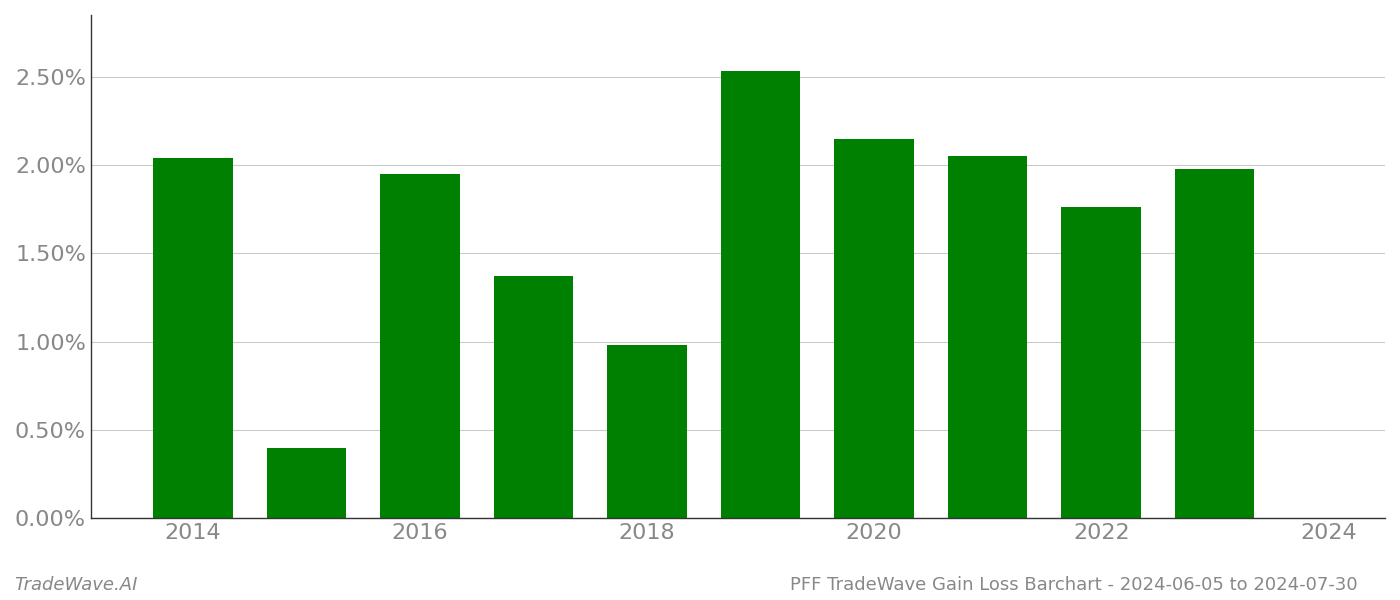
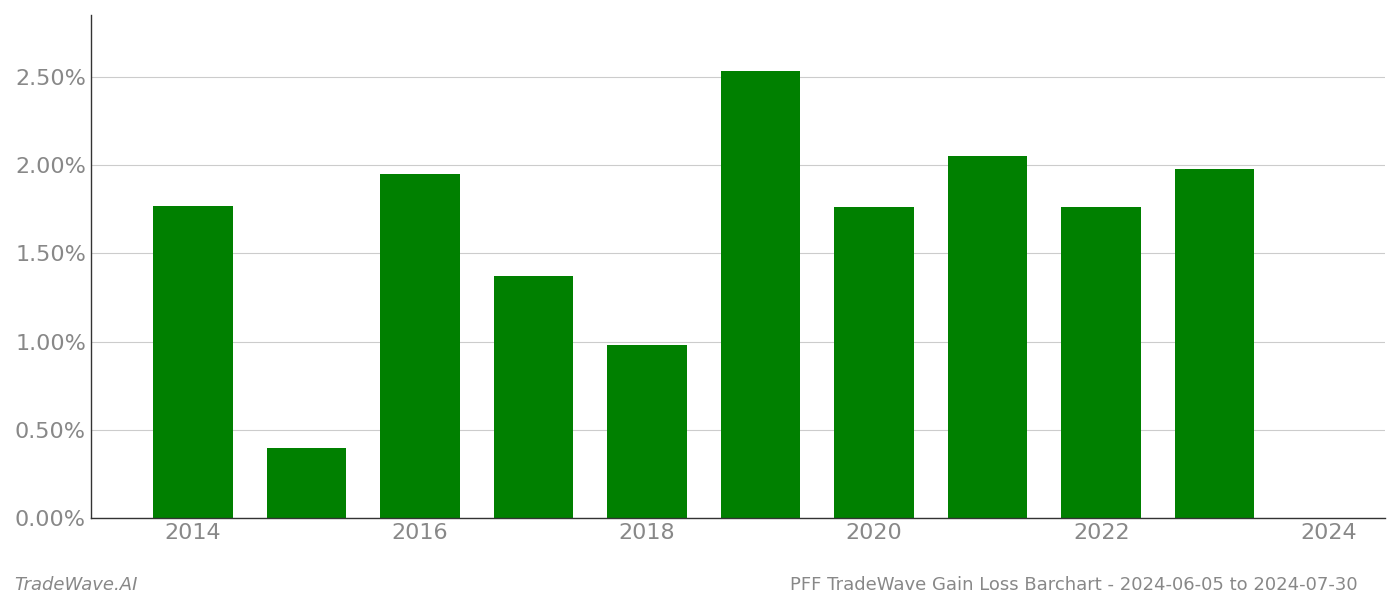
2014: 2.04% -> 1.77%
2020: 2.15% -> 1.76%
